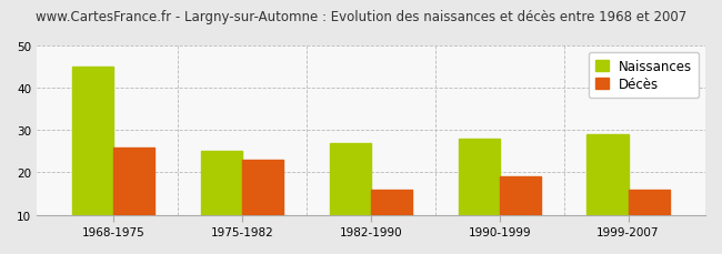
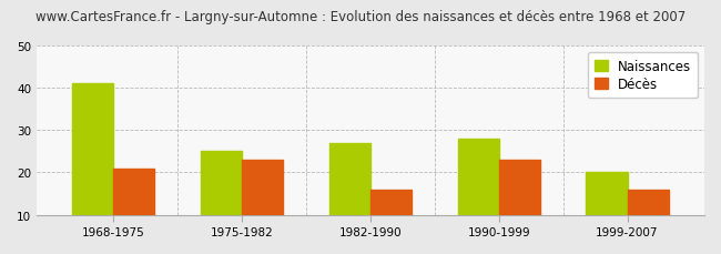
Naissances/1968-1975: 45 -> 41
Décès/1968-1975: 26 -> 21
Décès/1990-1999: 19 -> 23
Naissances/1999-2007: 29 -> 20
